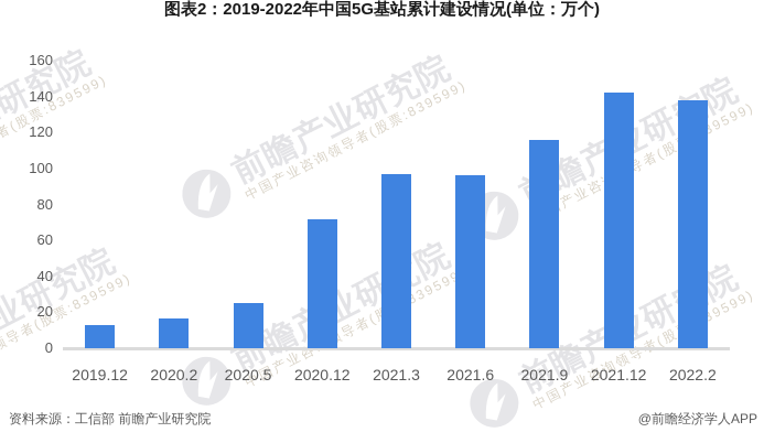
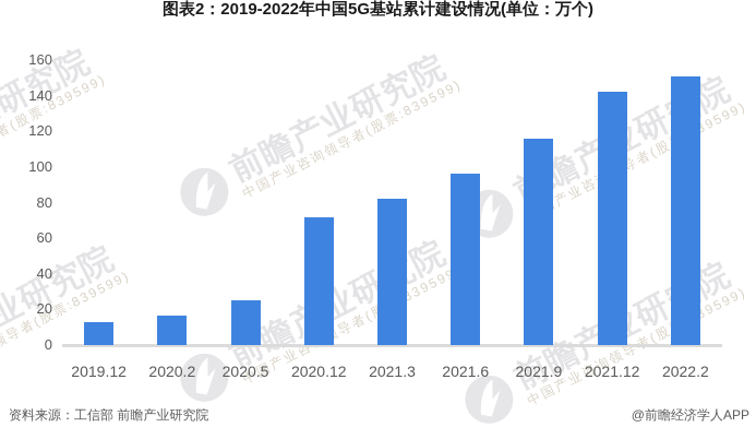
2021.3: 97 -> 82
2022.2: 138 -> 151
